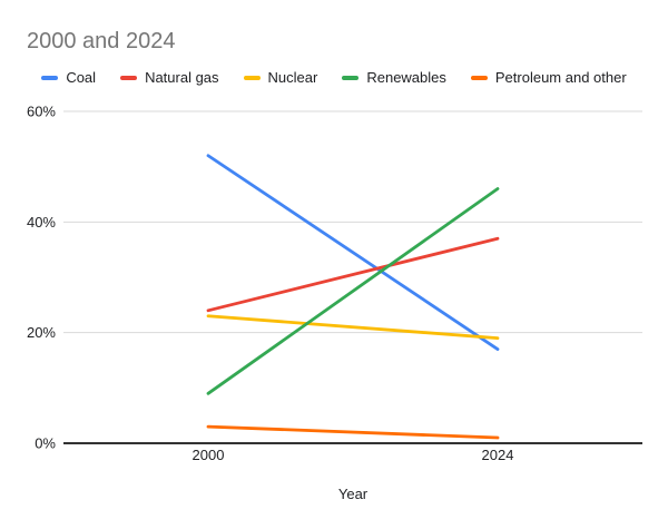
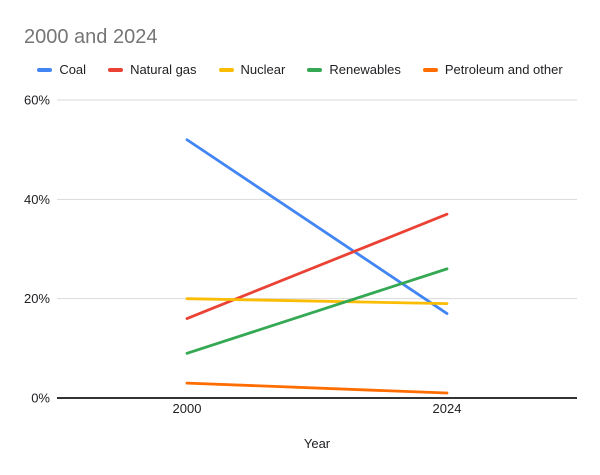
Natural gas/2000: 24% -> 16%
Nuclear/2000: 23% -> 20%
Renewables/2024: 46% -> 26%
